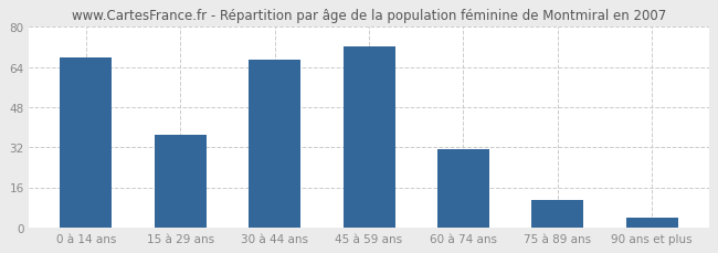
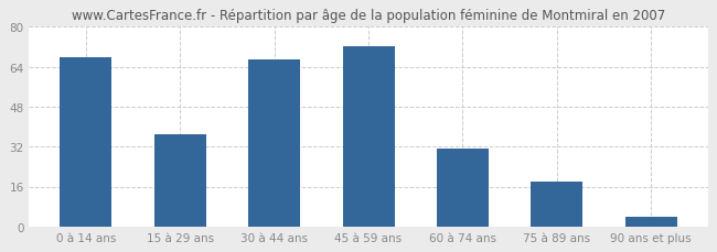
75 à 89 ans: 11 -> 18
